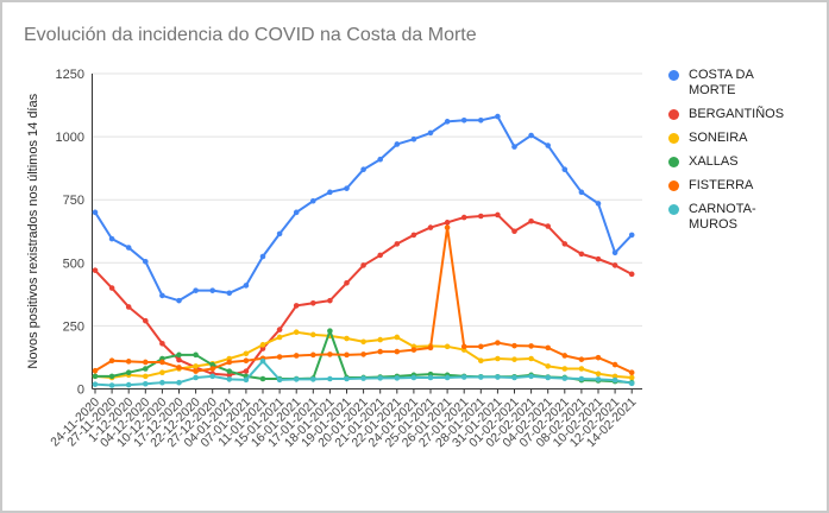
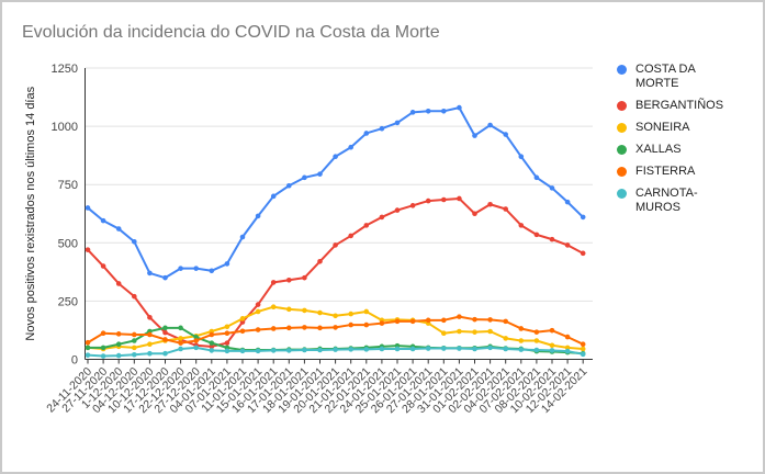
COSTA DA MORTE/24-11-2020: 700 -> 650
CARNOTA-MUROS/11-01-2021: 110 -> 40
XALLAS/18-01-2021: 230 -> 40
FISTERRA/26-01-2021: 640 -> 160
COSTA DA MORTE/12-02-2021: 540 -> 680
